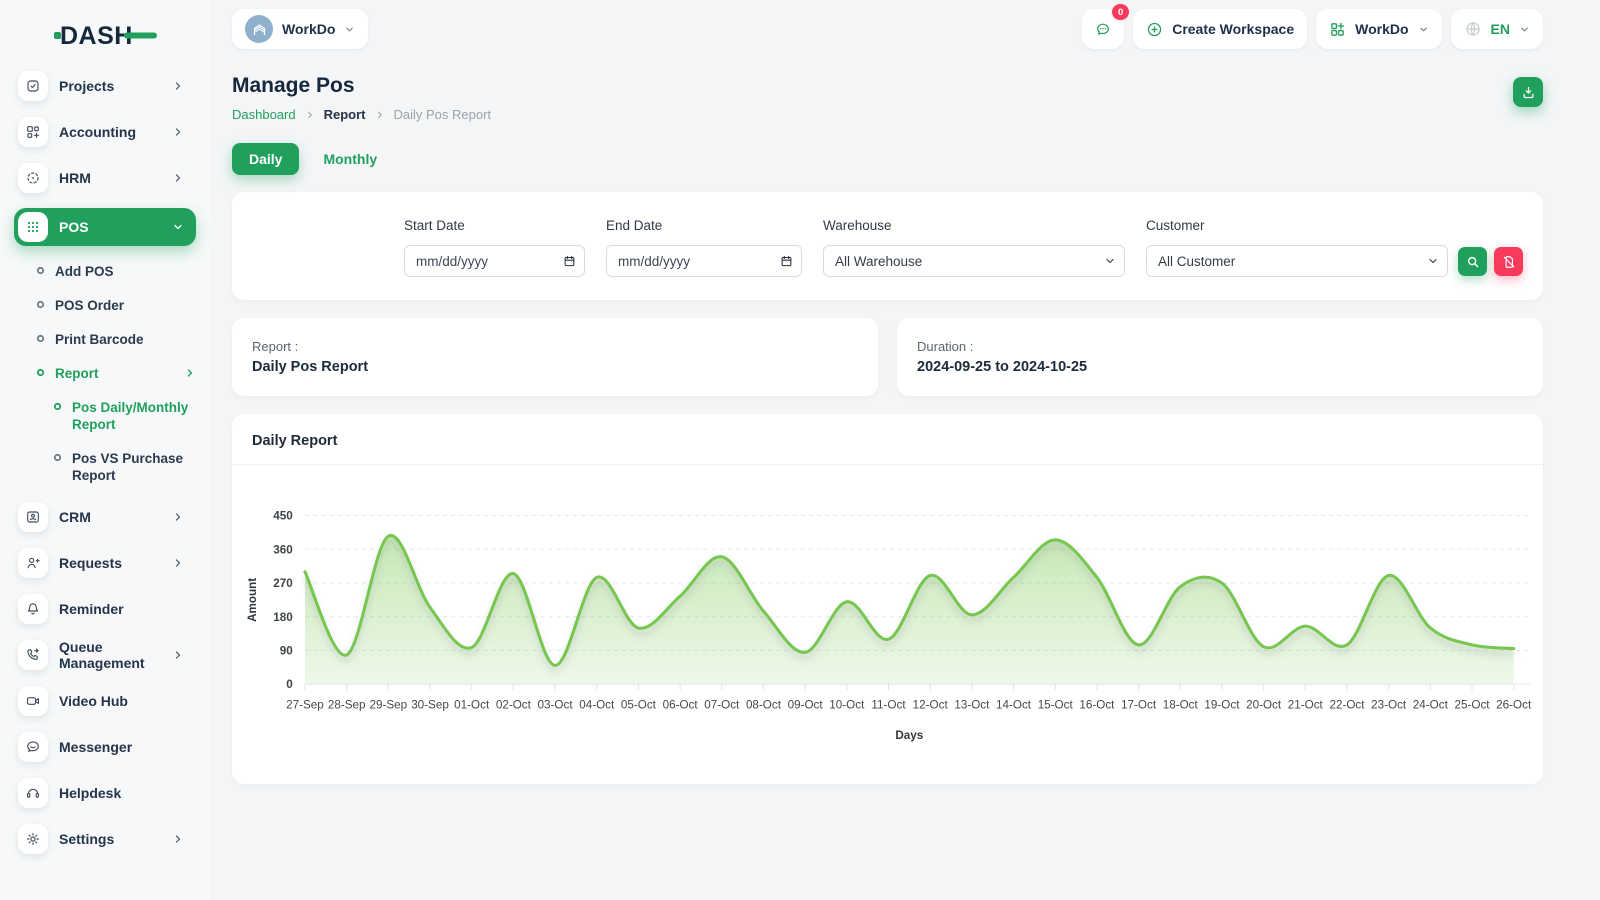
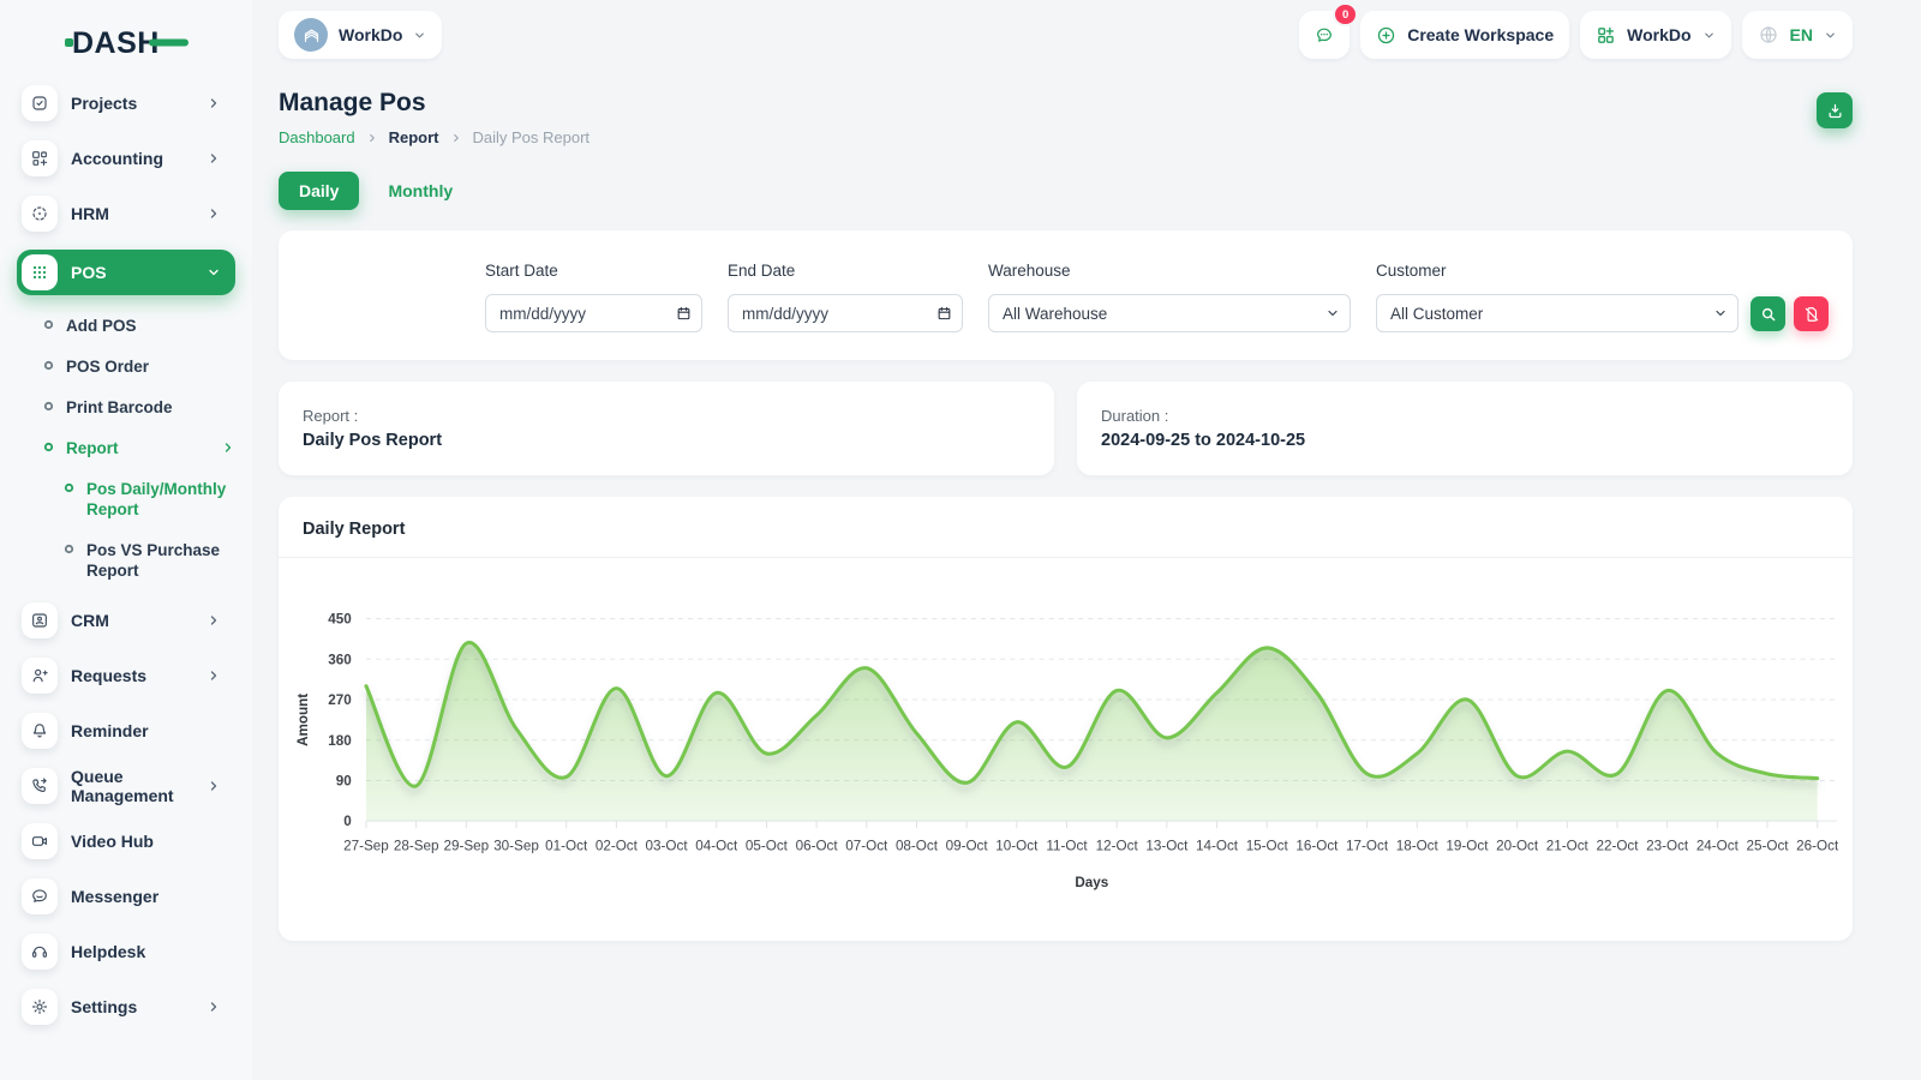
03-Oct: 50 -> 100
18-Oct: 260 -> 150
